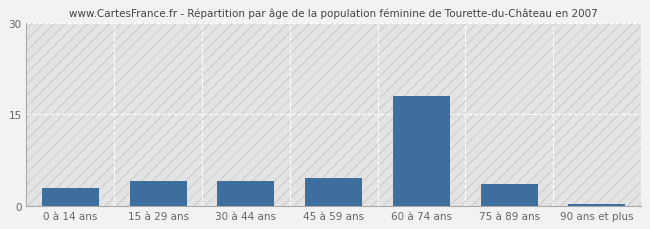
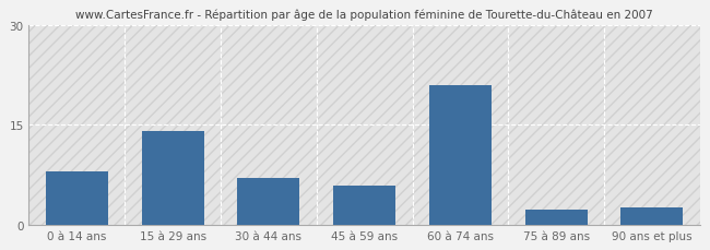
0 à 14 ans: 3.0 -> 8.0
15 à 29 ans: 4.0 -> 14.0
30 à 44 ans: 4.0 -> 7.0
45 à 59 ans: 4.5 -> 5.8
60 à 74 ans: 18.0 -> 21.0
75 à 89 ans: 3.5 -> 2.2
90 ans et plus: 0.3 -> 2.6
